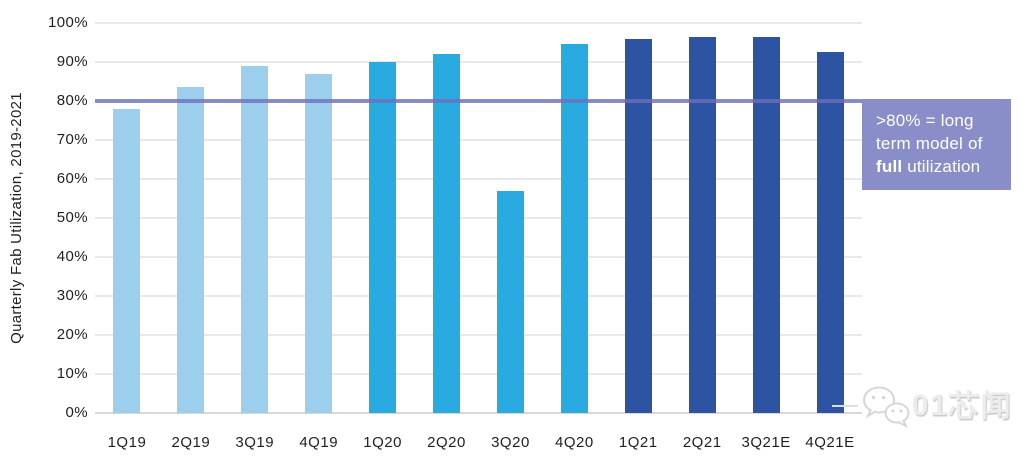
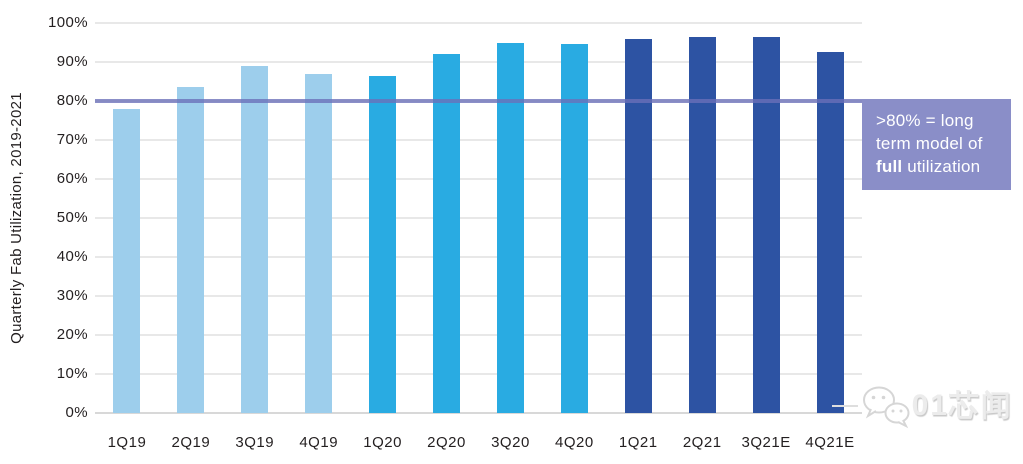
1Q20: 90% -> 86%
3Q20: 57% -> 95%
